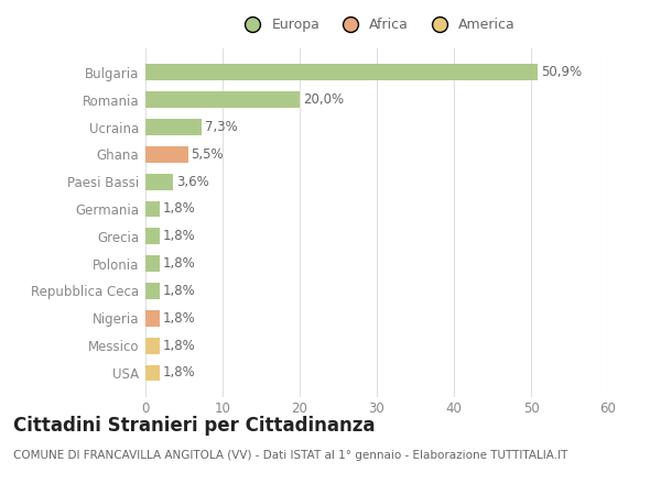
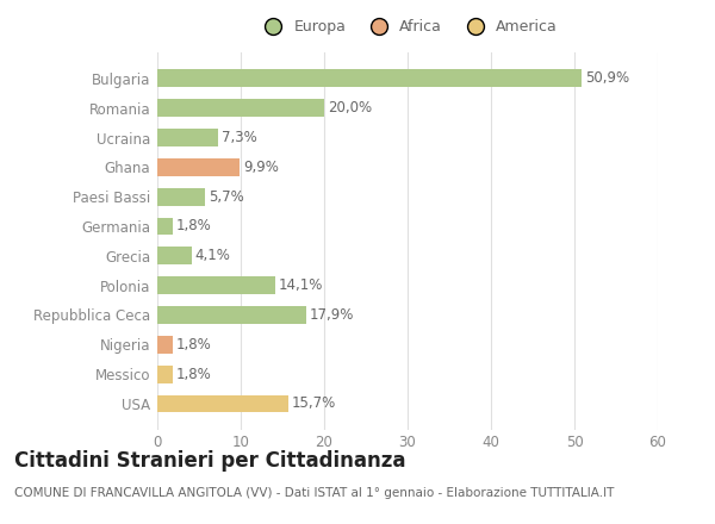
Ghana: 5,5% -> 9,9%
Paesi Bassi: 3,6% -> 5,7%
Grecia: 1,8% -> 4,1%
Polonia: 1,8% -> 14,1%
Repubblica Ceca: 1,8% -> 17,9%
USA: 1,8% -> 15,7%
